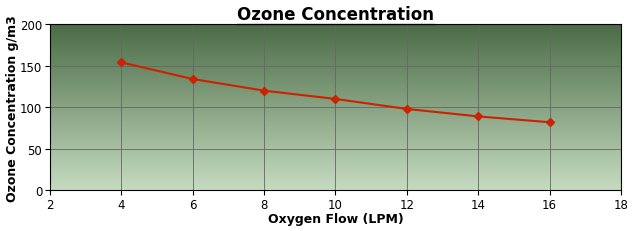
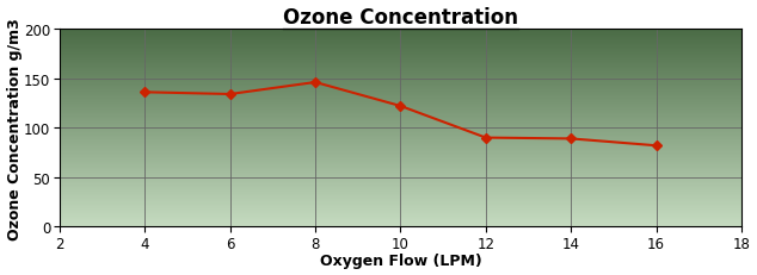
4: 154 -> 136
8: 120 -> 146
10: 110 -> 122
12: 98 -> 90
